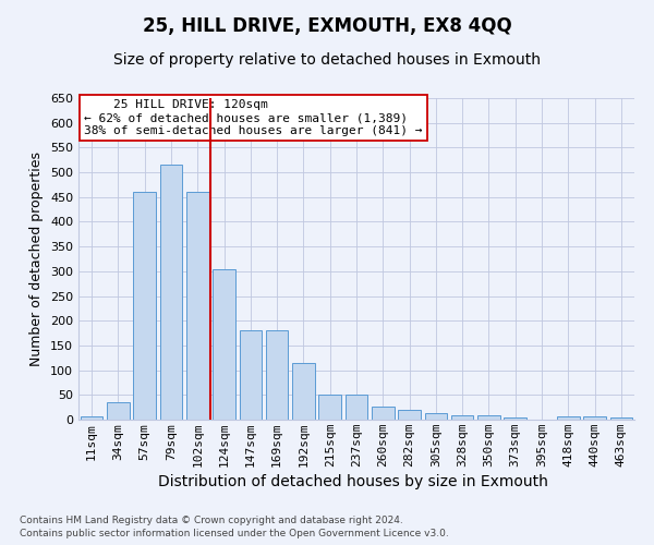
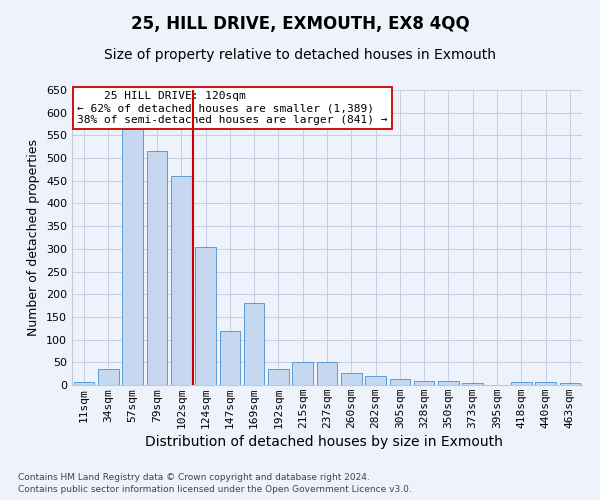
57sqm: 460 -> 565
147sqm: 180 -> 120
192sqm: 115 -> 35
